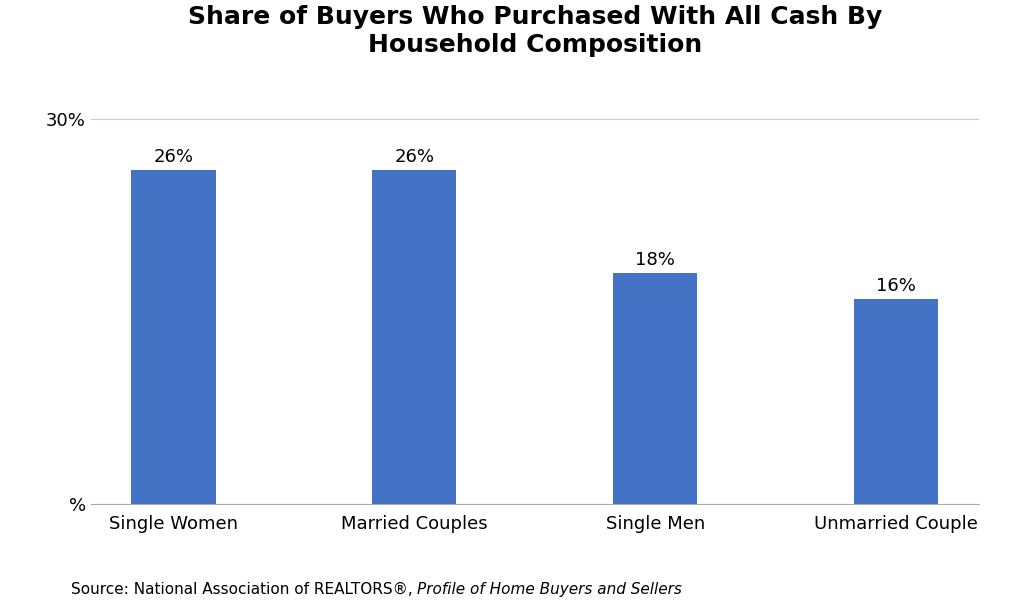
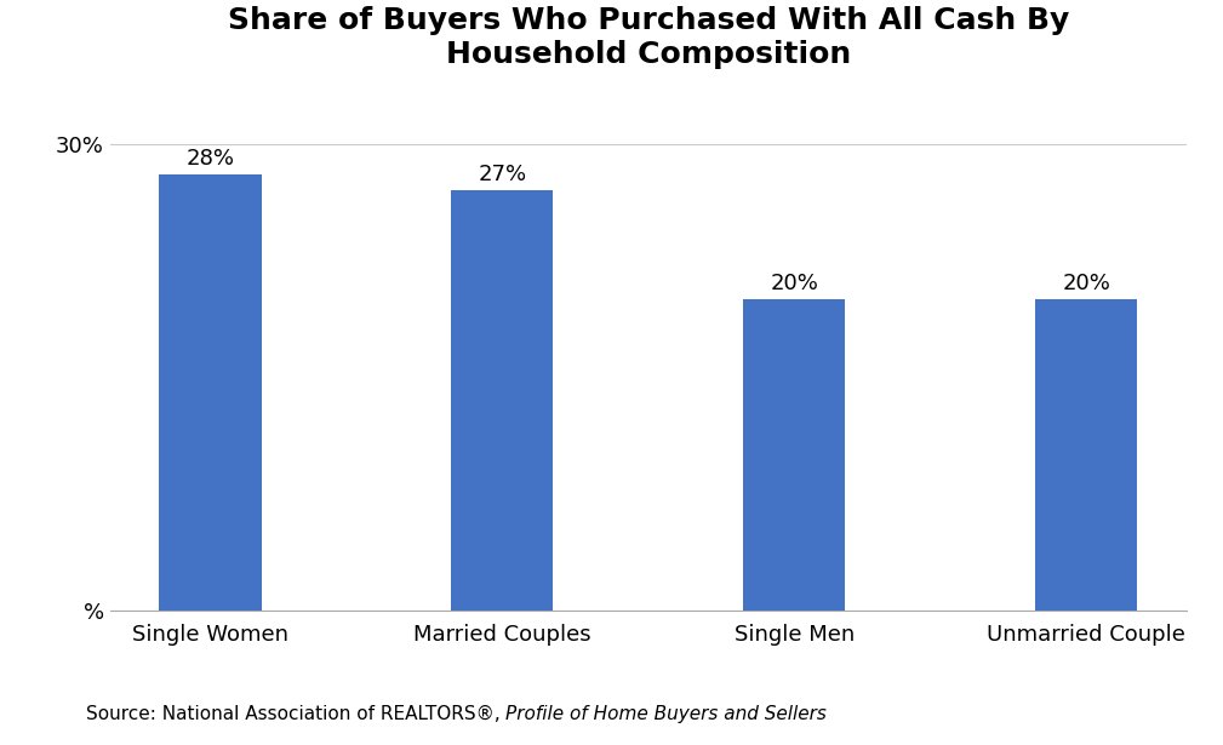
Single Women: 26% -> 28%
Married Couples: 26% -> 27%
Single Men: 18% -> 20%
Unmarried Couple: 16% -> 20%
